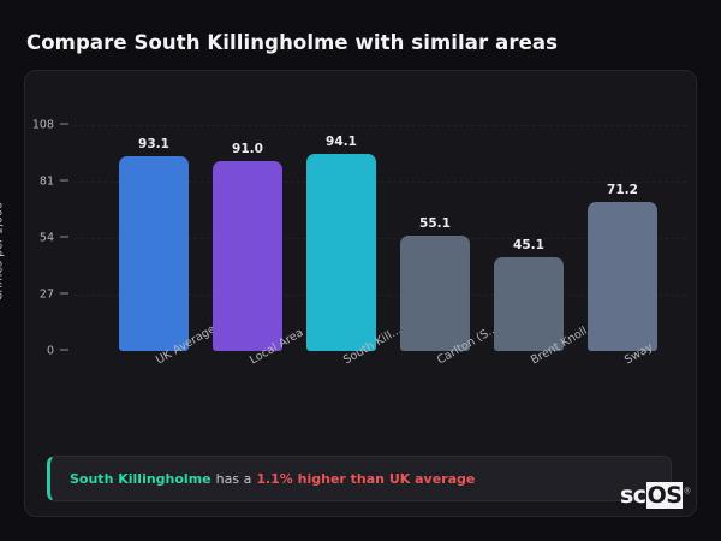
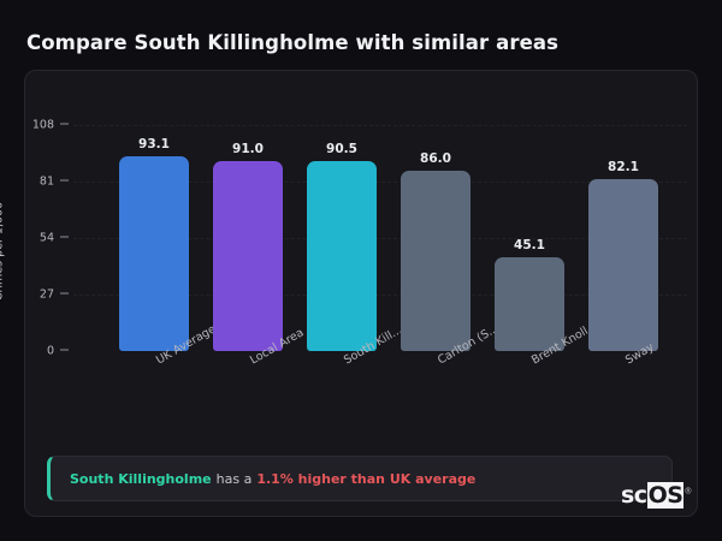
South Kill...: 94.1 -> 90.5
Carlton (S...: 55.1 -> 86.0
Sway: 71.2 -> 82.1
